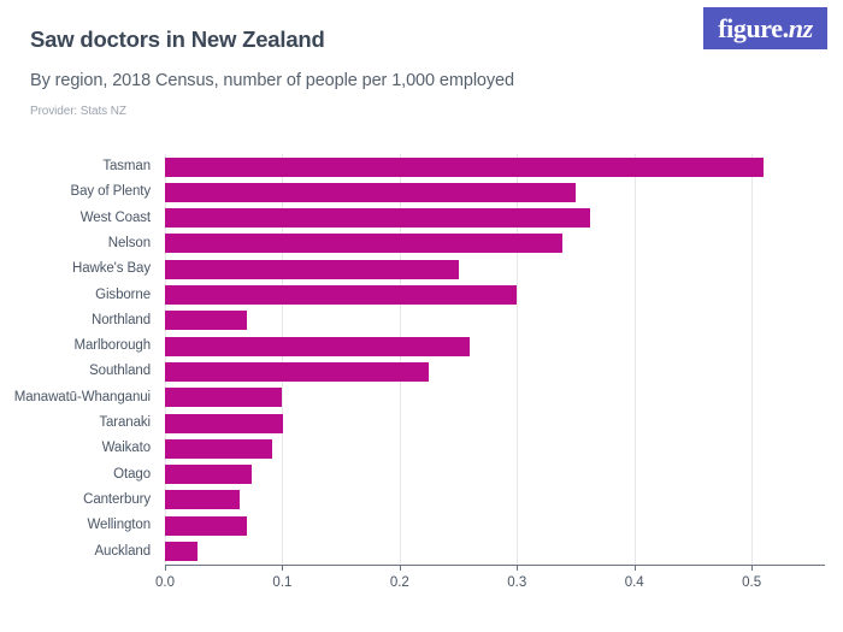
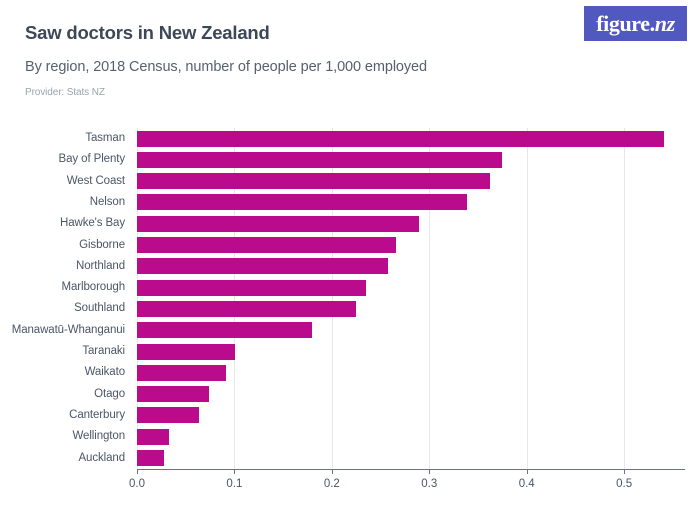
Tasman: 0.51 -> 0.54
Bay of Plenty: 0.35 -> 0.38
Hawke's Bay: 0.25 -> 0.29
Gisborne: 0.30 -> 0.27
Northland: 0.07 -> 0.26
Marlborough: 0.26 -> 0.23
Manawatū-Whanganui: 0.10 -> 0.18
Wellington: 0.07 -> 0.03
